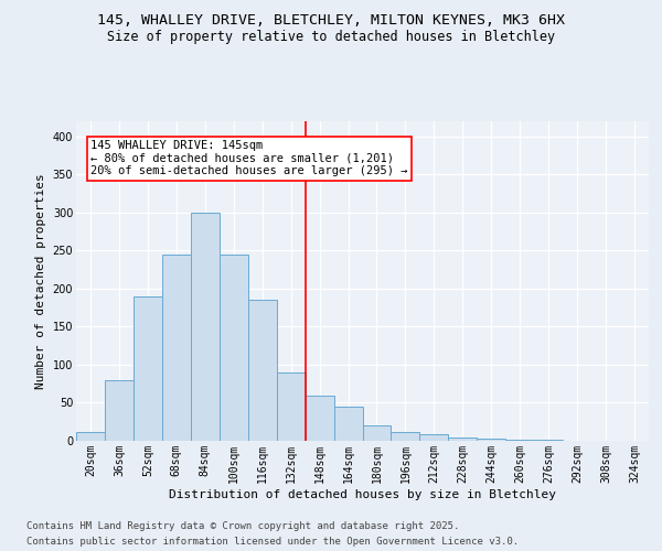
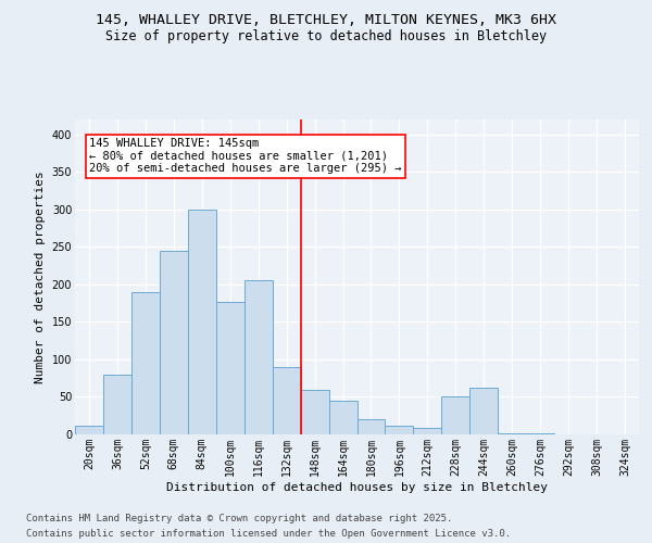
100sqm: 245 -> 176
116sqm: 185 -> 206
228sqm: 5 -> 50
244sqm: 3 -> 62
